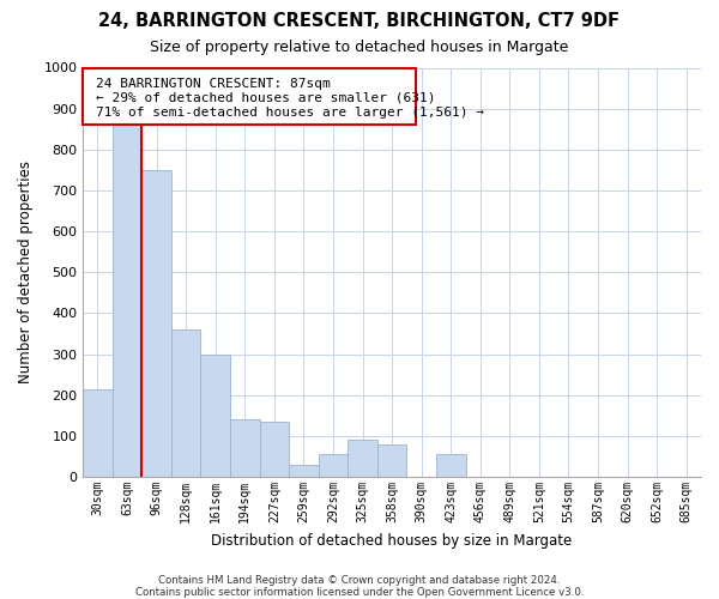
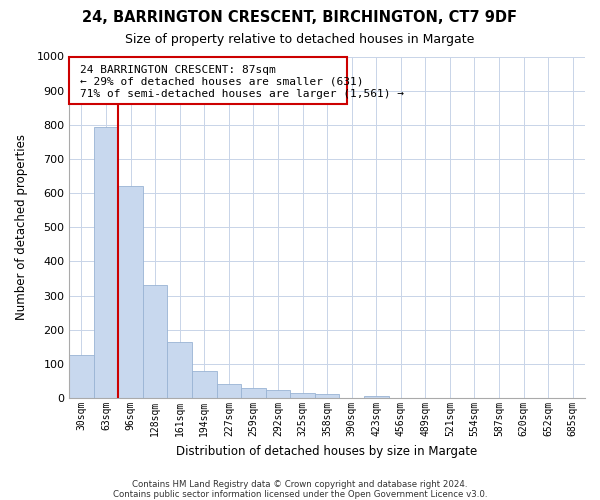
30sqm: 215 -> 125
63sqm: 865 -> 795
96sqm: 750 -> 620
128sqm: 360 -> 330
161sqm: 300 -> 163
194sqm: 140 -> 80
227sqm: 135 -> 42
292sqm: 55 -> 25
325sqm: 90 -> 15
358sqm: 80 -> 12
423sqm: 55 -> 5
